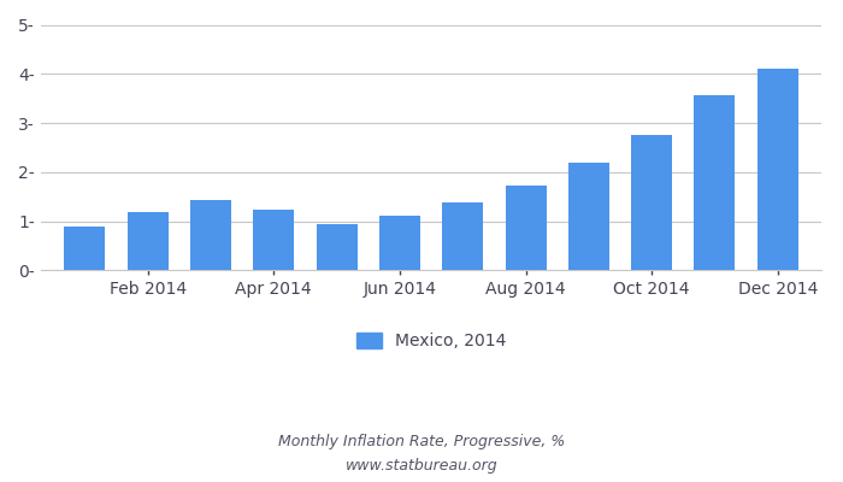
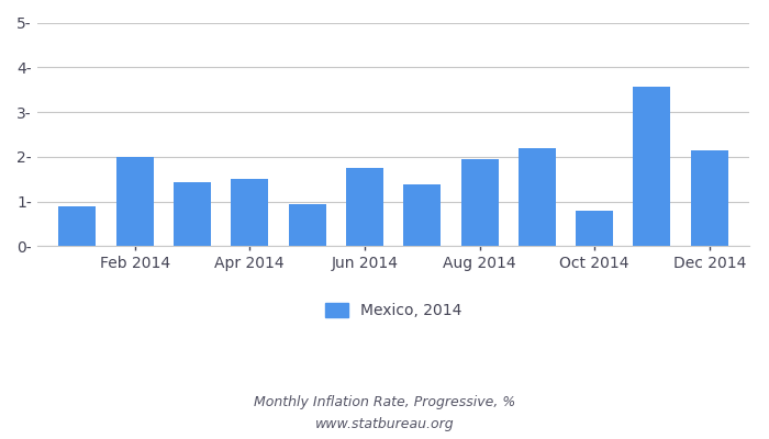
Feb 2014: 1.18- -> 2.00-
Apr 2014: 1.24- -> 1.50-
Jun 2014: 1.12- -> 1.75-
Aug 2014: 1.73- -> 1.95-
Oct 2014: 2.75- -> 0.80-
Dec 2014: 4.10- -> 2.15-
